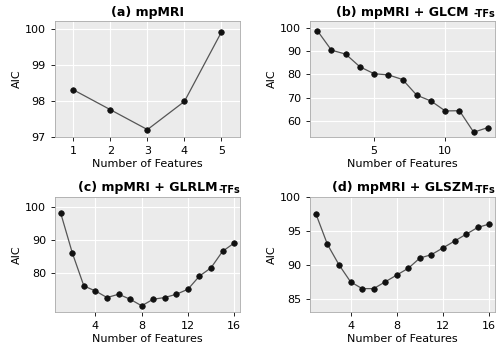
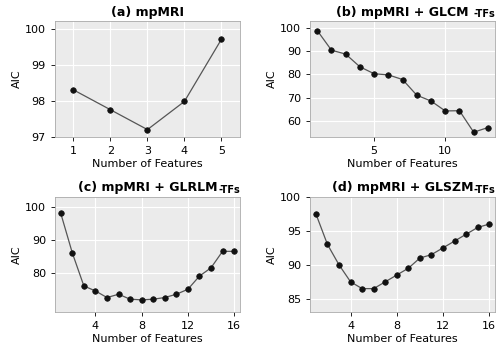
(a) mpMRI/5: 99.90 -> 99.70
(c) mpMRI + GLRLM/8: 70.0 -> 71.8
(c) mpMRI + GLRLM/16: 89.0 -> 86.5
